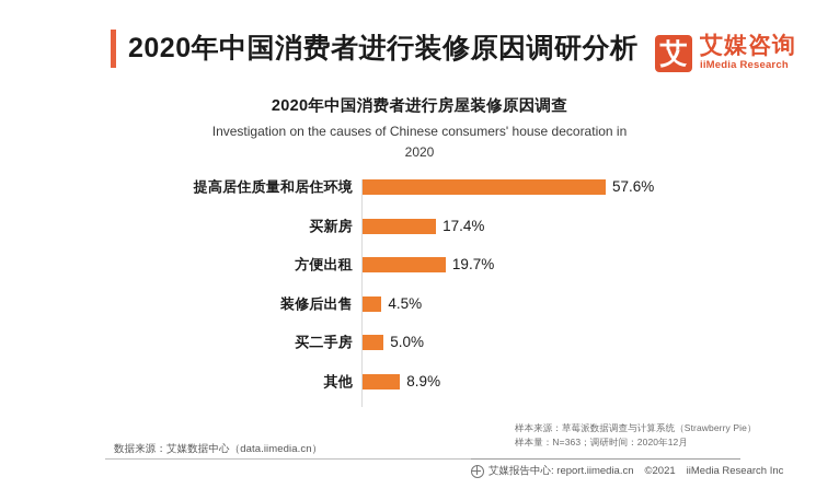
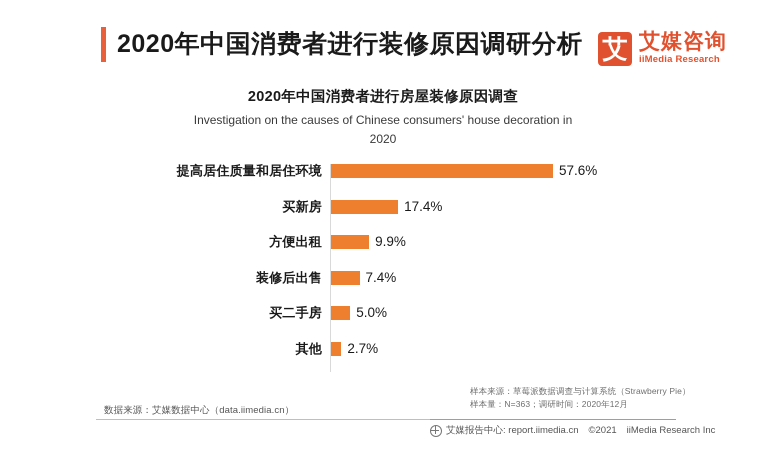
方便出租: 19.7% -> 9.9%
装修后出售: 4.5% -> 7.4%
其他: 8.9% -> 2.7%
